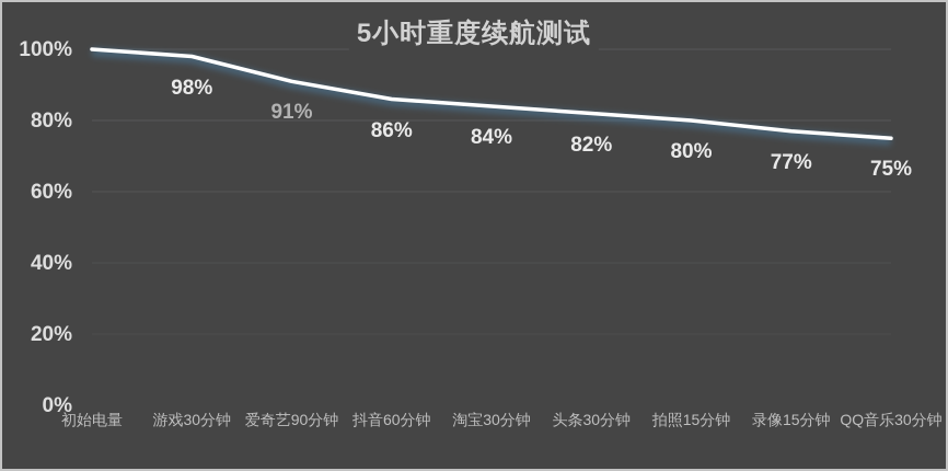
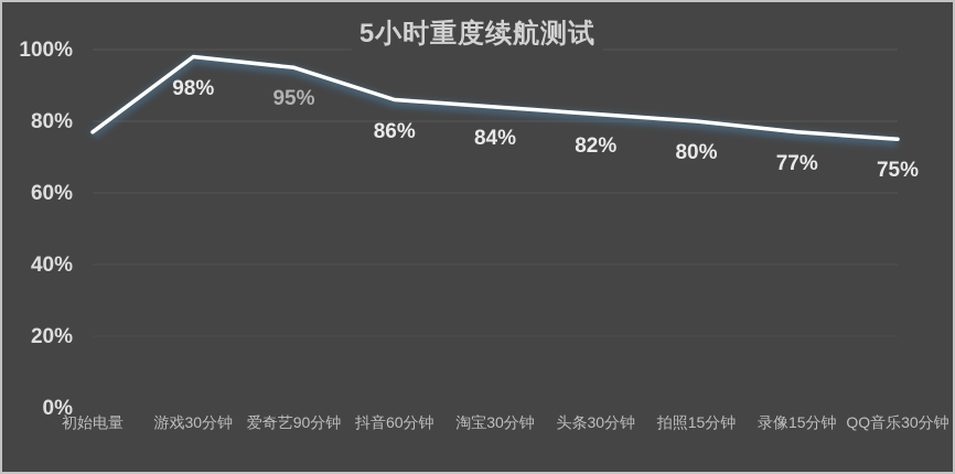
初始电量: 100% -> 77%
爱奇艺90分钟: 91% -> 95%
